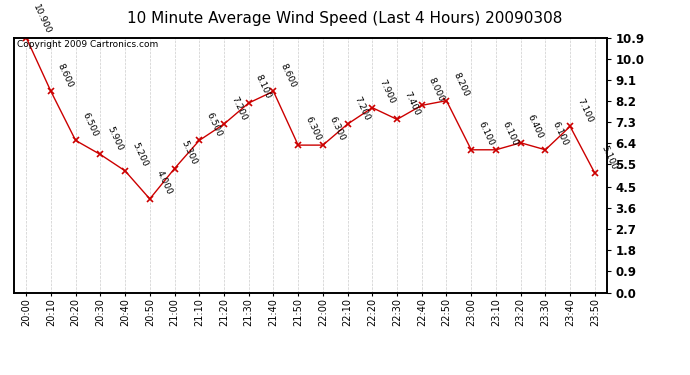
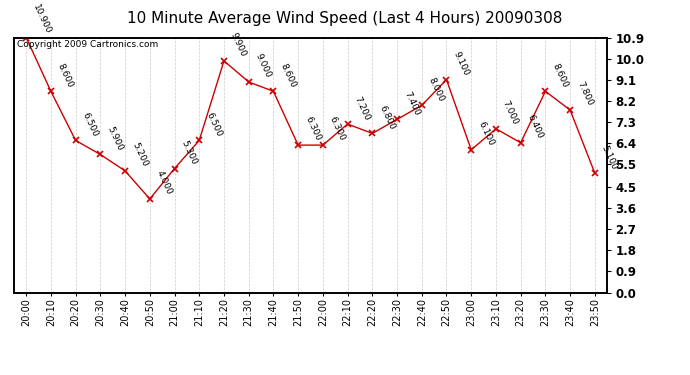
21:20: 7.200 -> 9.900
21:30: 8.100 -> 9.000
22:20: 7.900 -> 6.800
22:50: 8.200 -> 9.100
23:10: 6.100 -> 7.000
23:30: 6.100 -> 8.600
23:40: 7.100 -> 7.800
